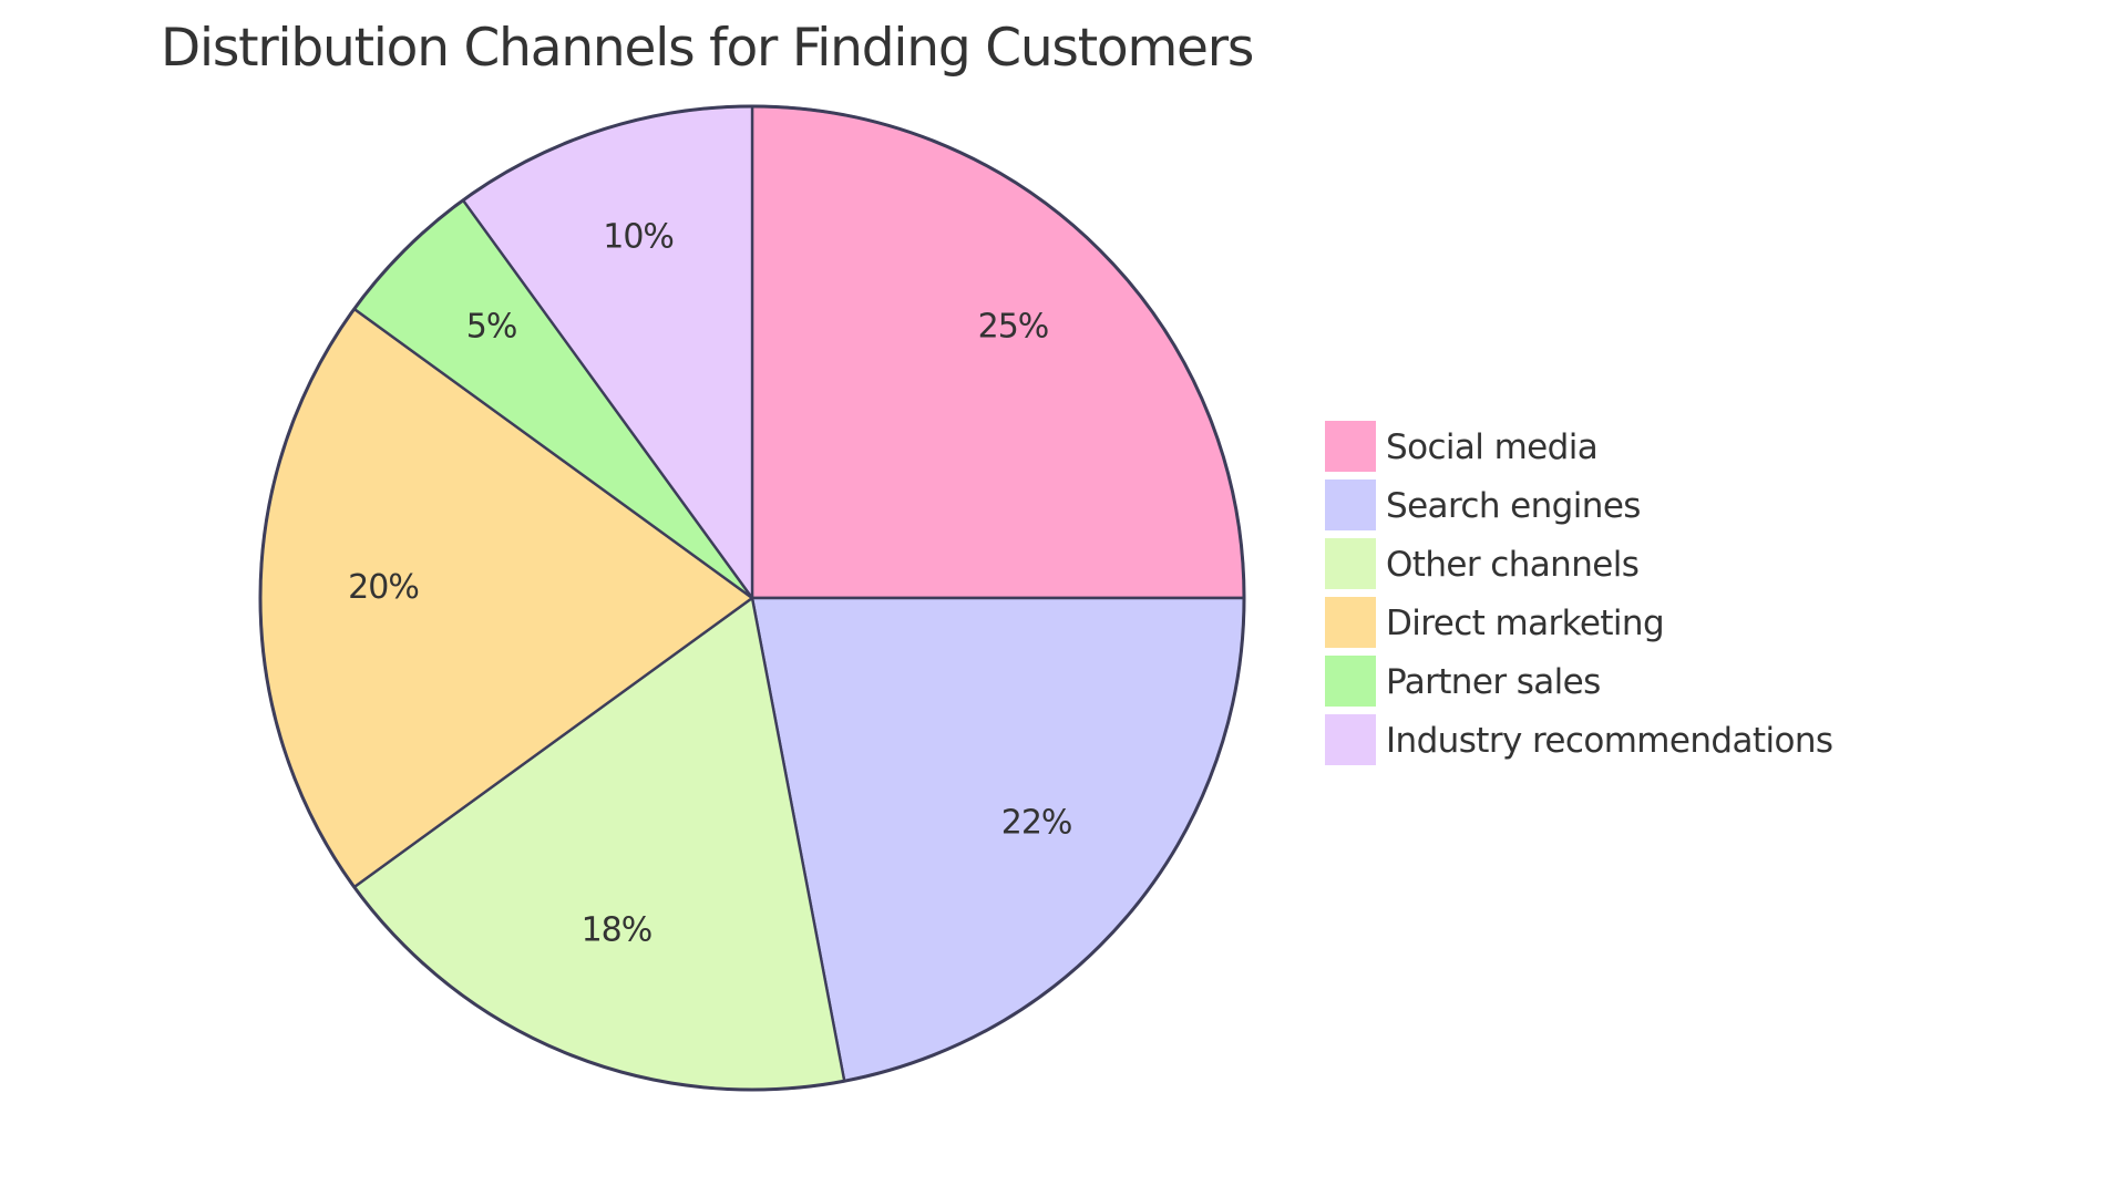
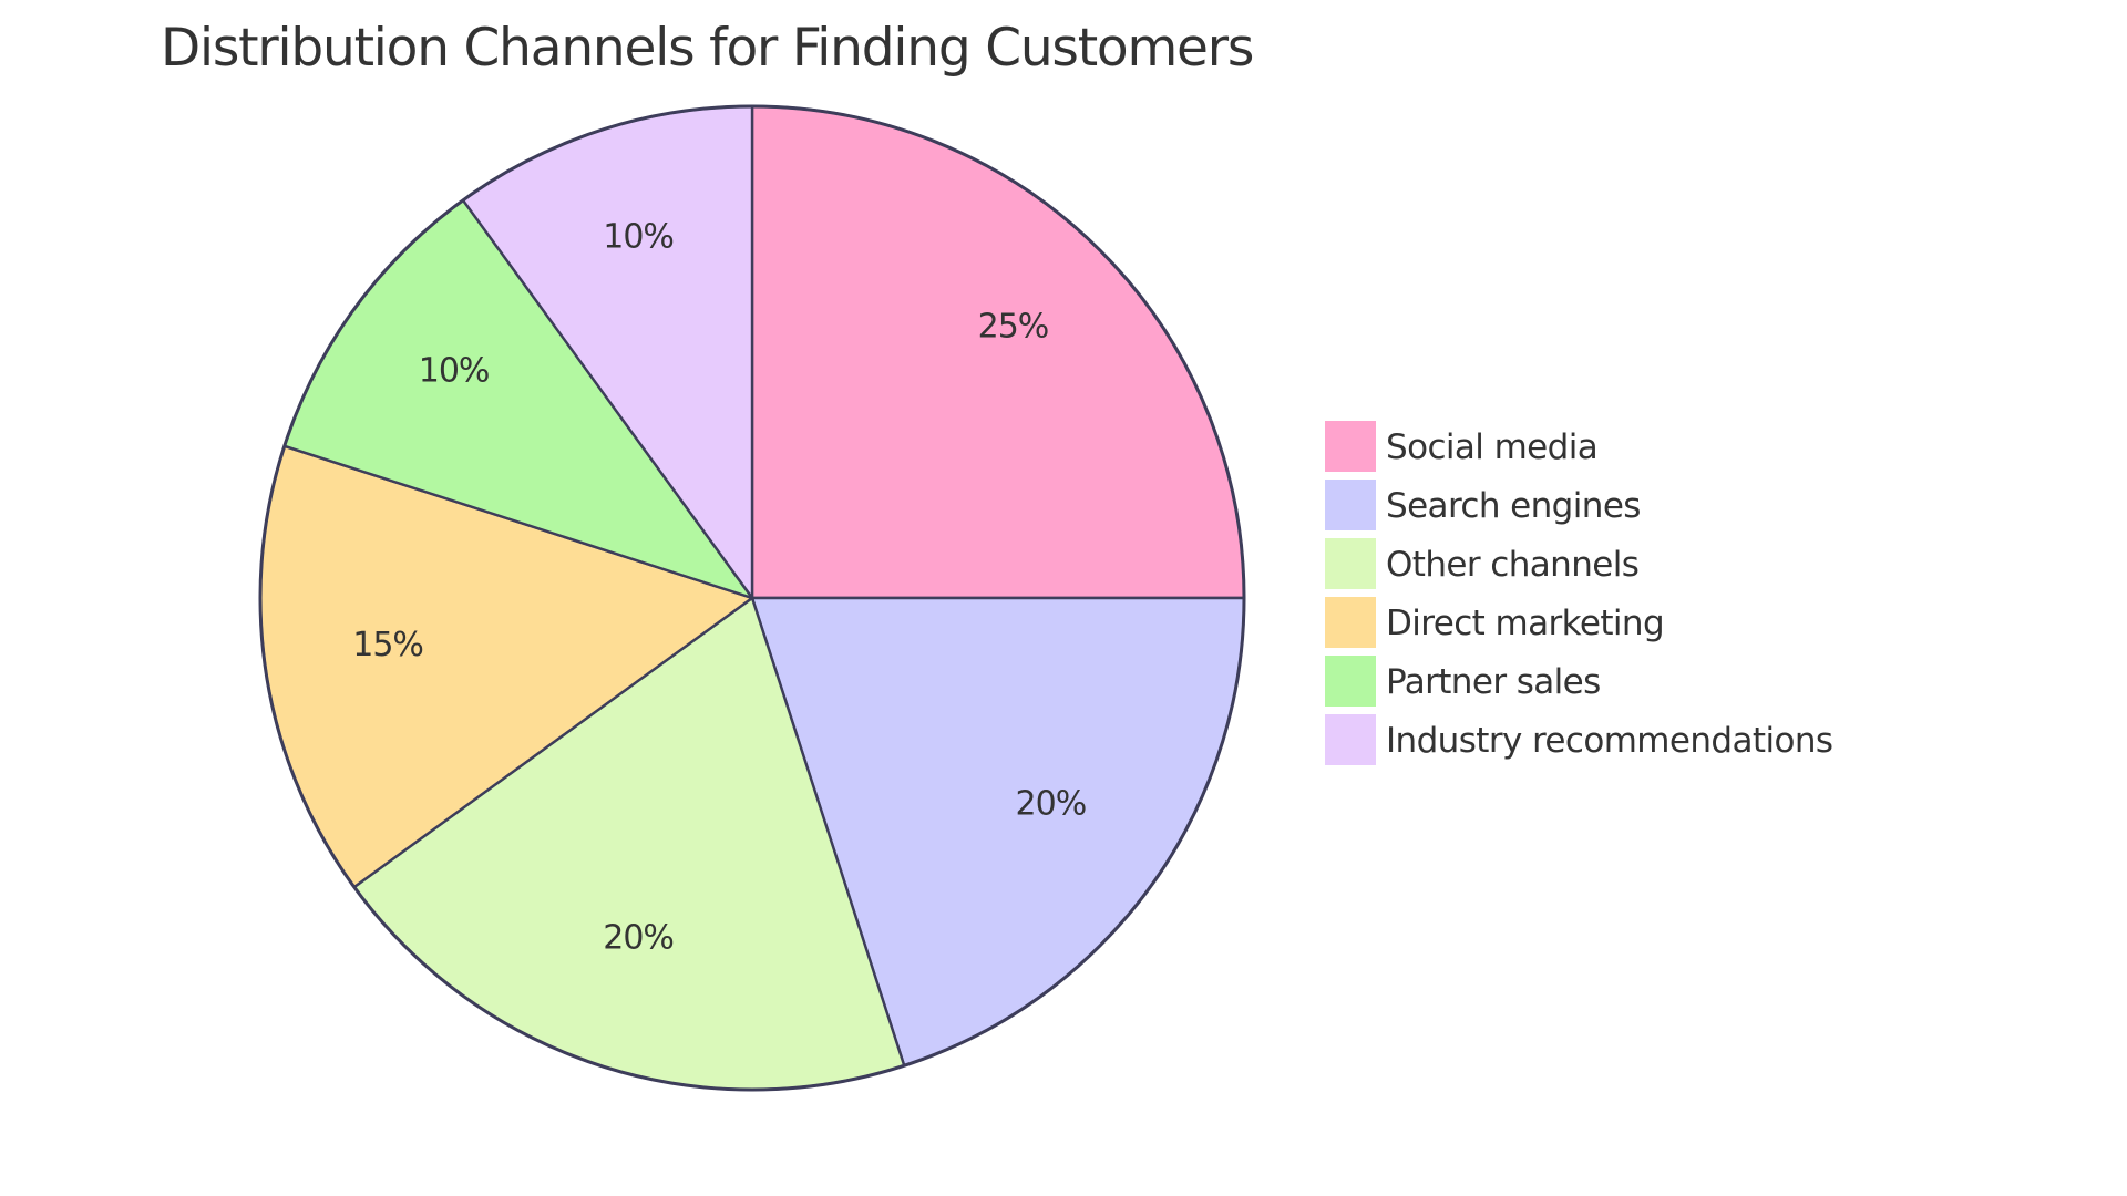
Search engines: 22% -> 20%
Other channels: 18% -> 20%
Direct marketing: 20% -> 15%
Partner sales: 5% -> 10%
